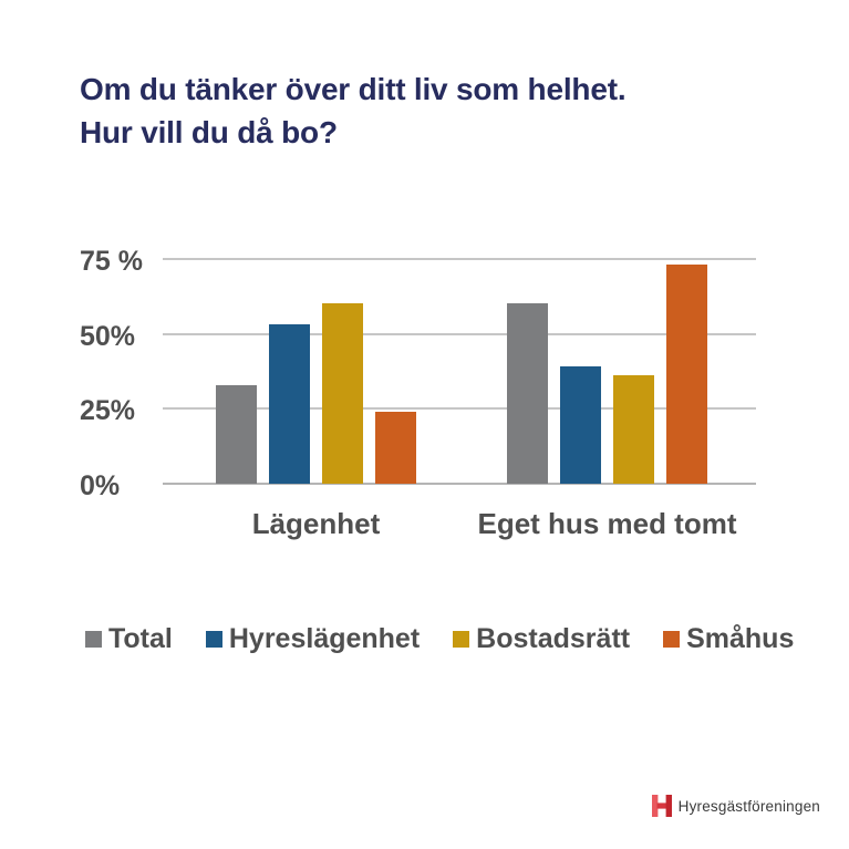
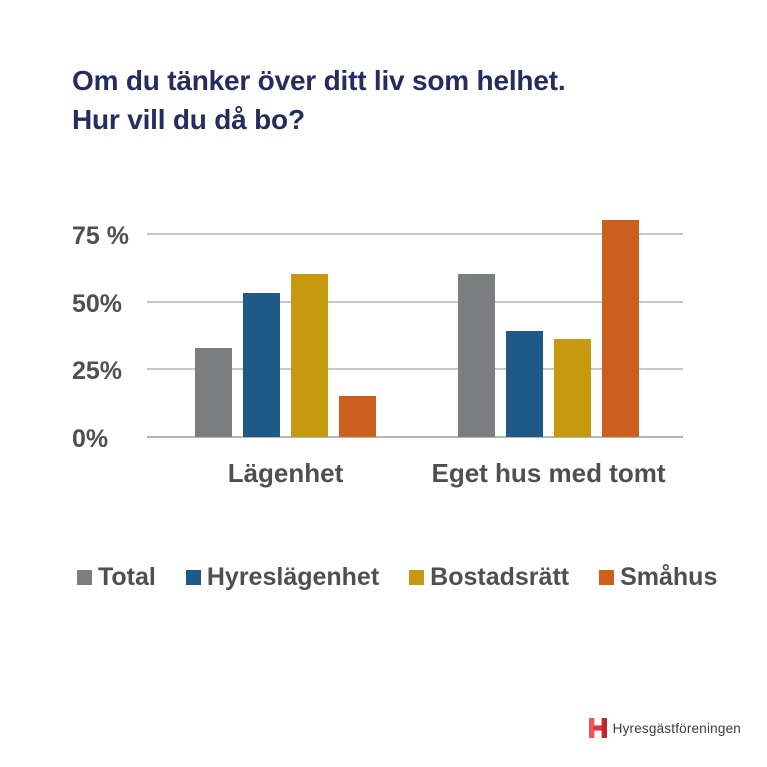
Småhus/Lägenhet: 24% -> 15%
Småhus/Eget hus med tomt: 73% -> 80%
